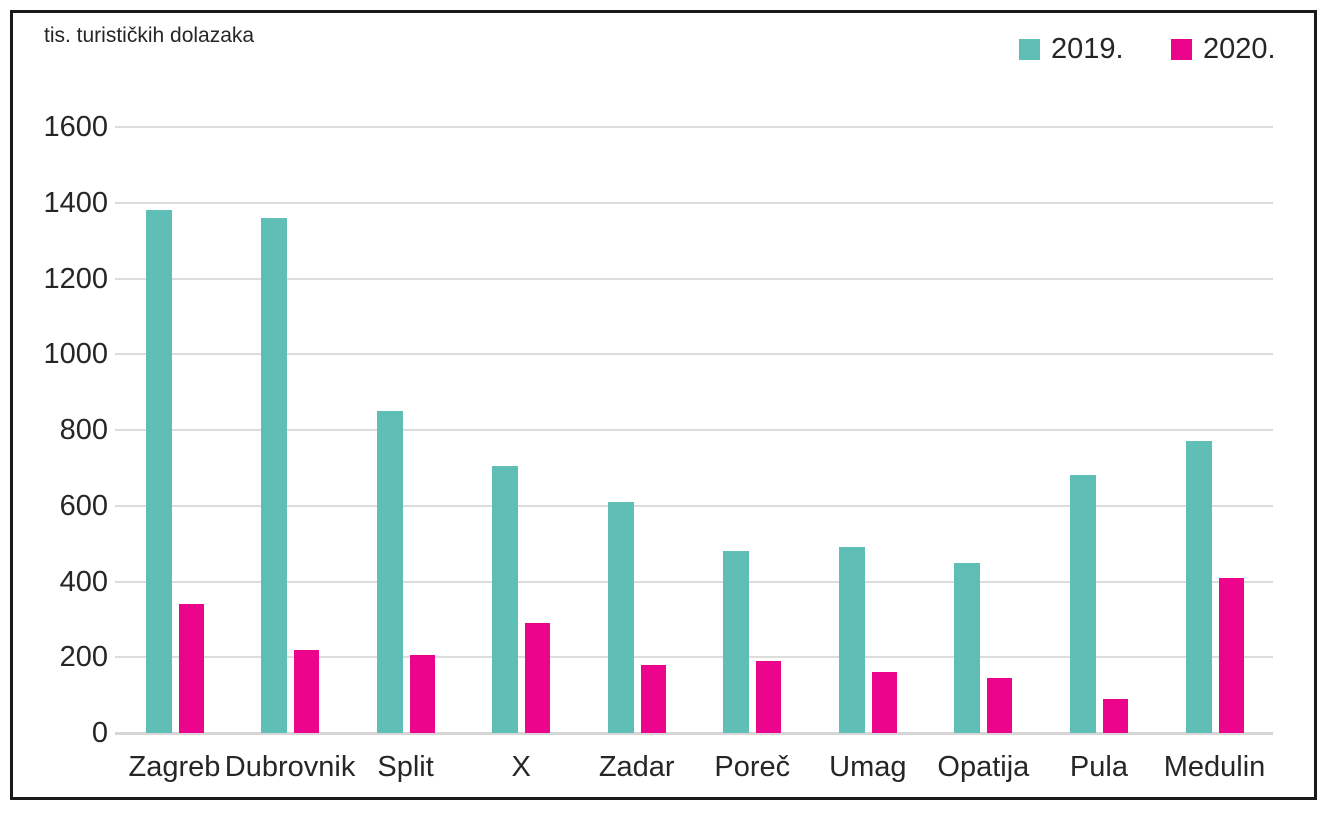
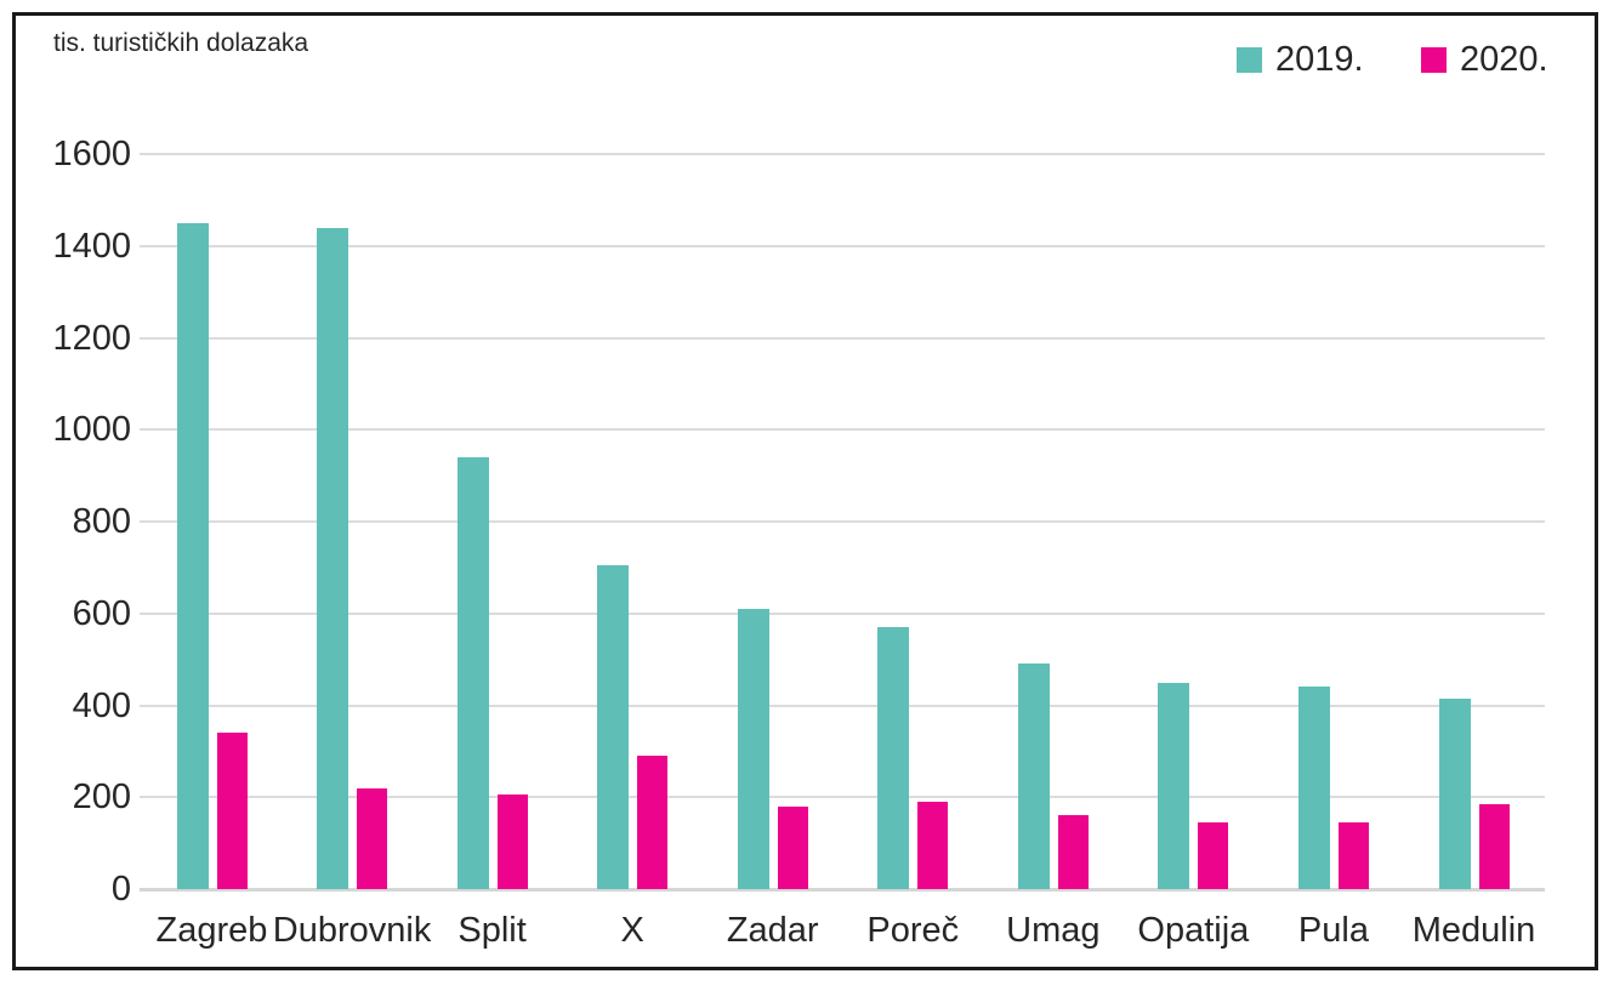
2019./Zagreb: 1380 -> 1450
2019./Dubrovnik: 1360 -> 1440
2019./Split: 850 -> 940
2019./Poreč: 480 -> 570
2019./Pula: 680 -> 440
2020./Pula: 90 -> 140
2019./Medulin: 770 -> 420
2020./Medulin: 410 -> 180
